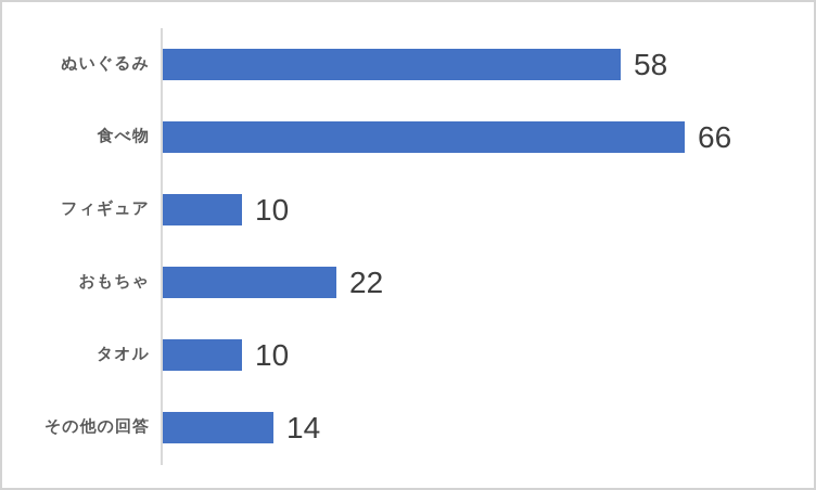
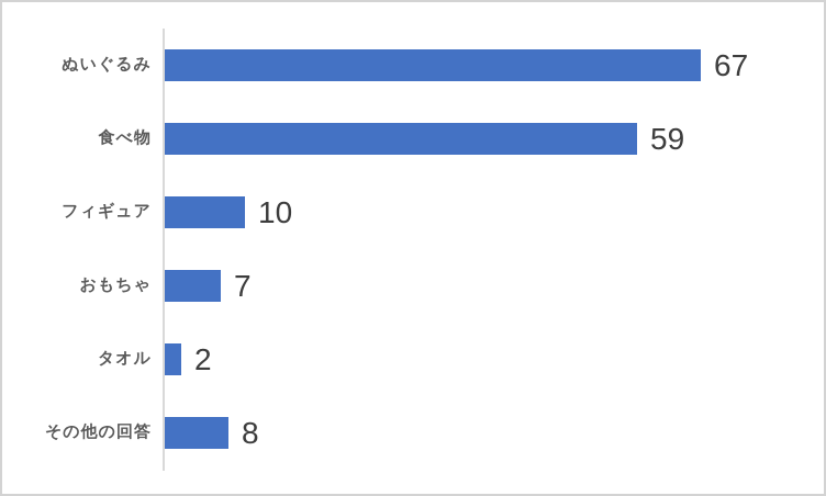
ぬいぐるみ: 58 -> 67
食べ物: 66 -> 59
おもちゃ: 22 -> 7
タオル: 10 -> 2
その他の回答: 14 -> 8
